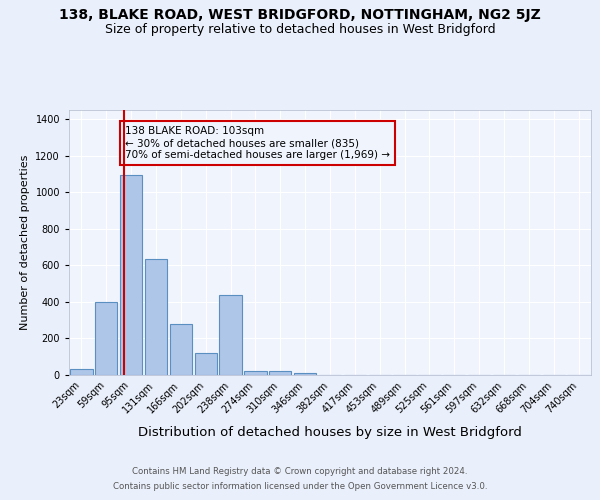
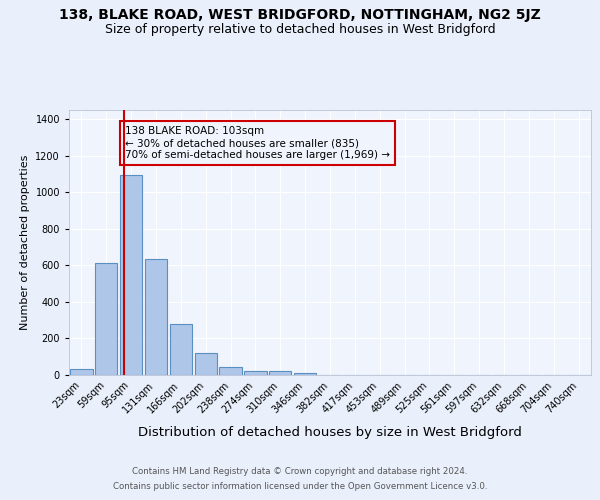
59sqm: 400 -> 620
238sqm: 440 -> 40
